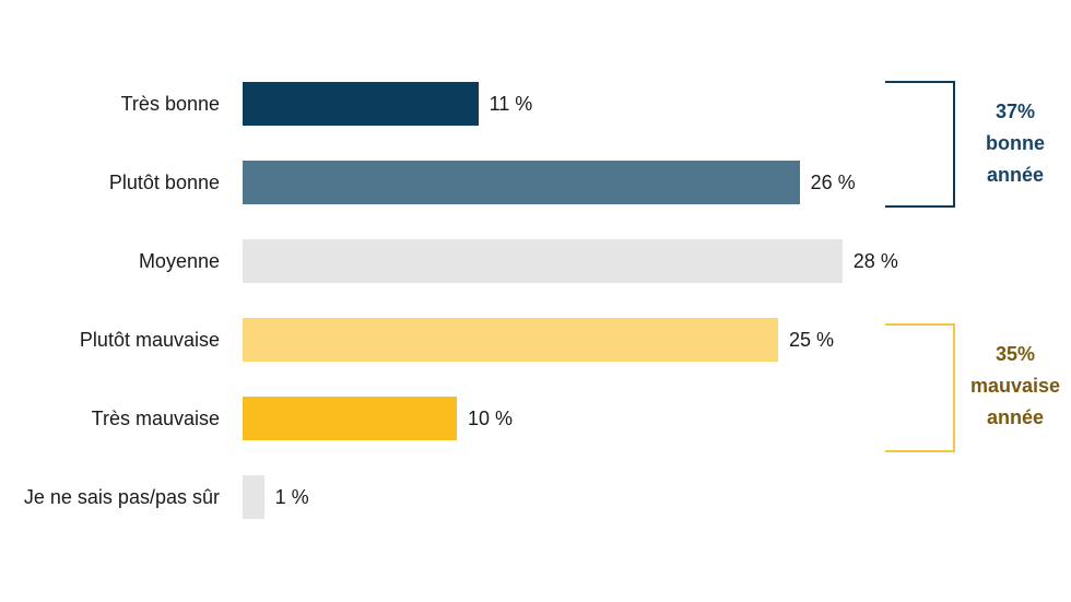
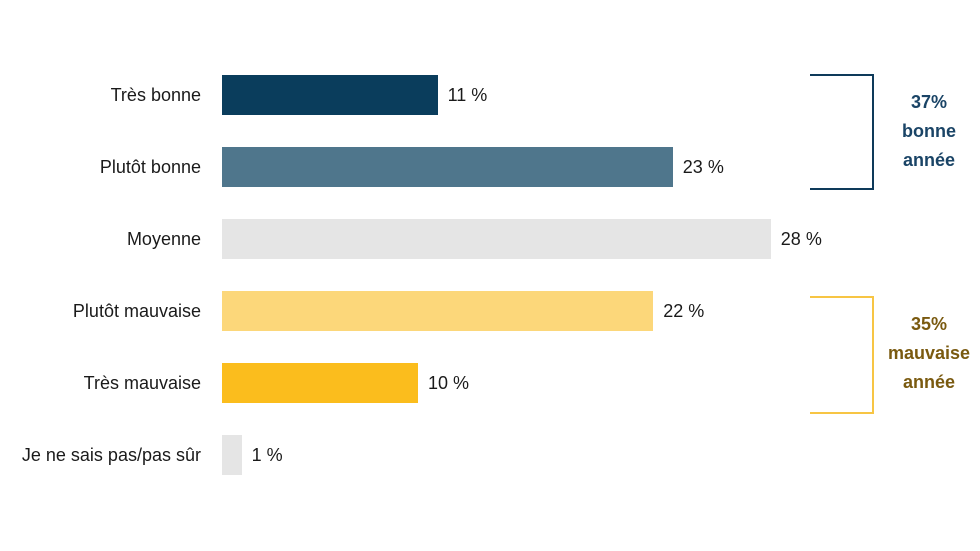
Plutôt bonne: 26 -> 23
Plutôt mauvaise: 25 -> 22
